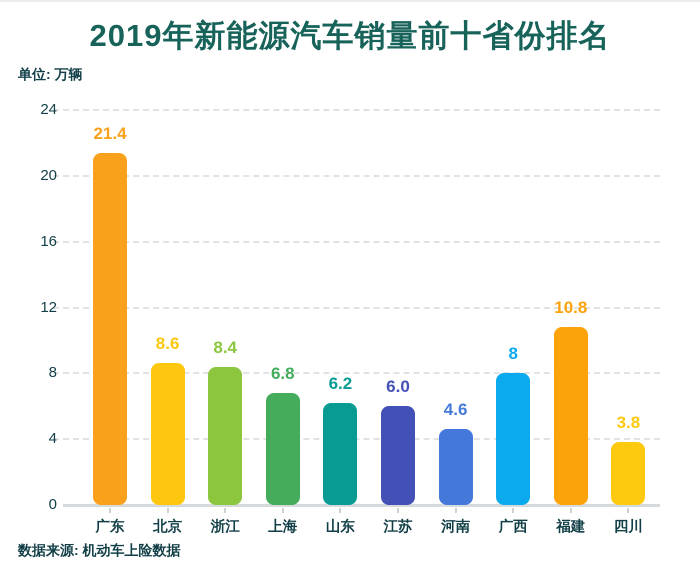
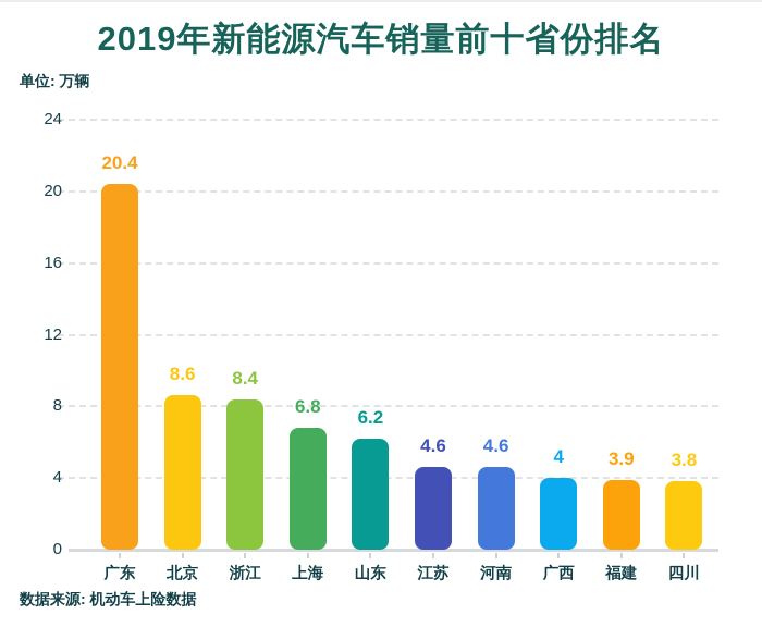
广东: 21.4 -> 20.4
江苏: 6.0 -> 4.6
广西: 8 -> 4
福建: 10.8 -> 3.9
